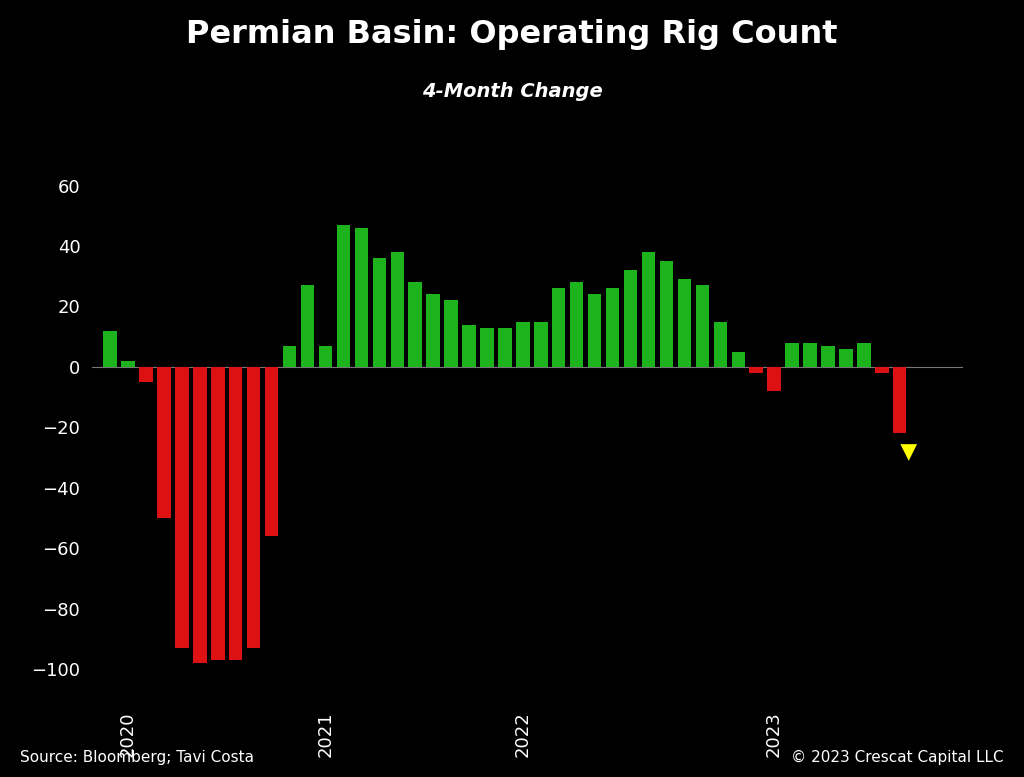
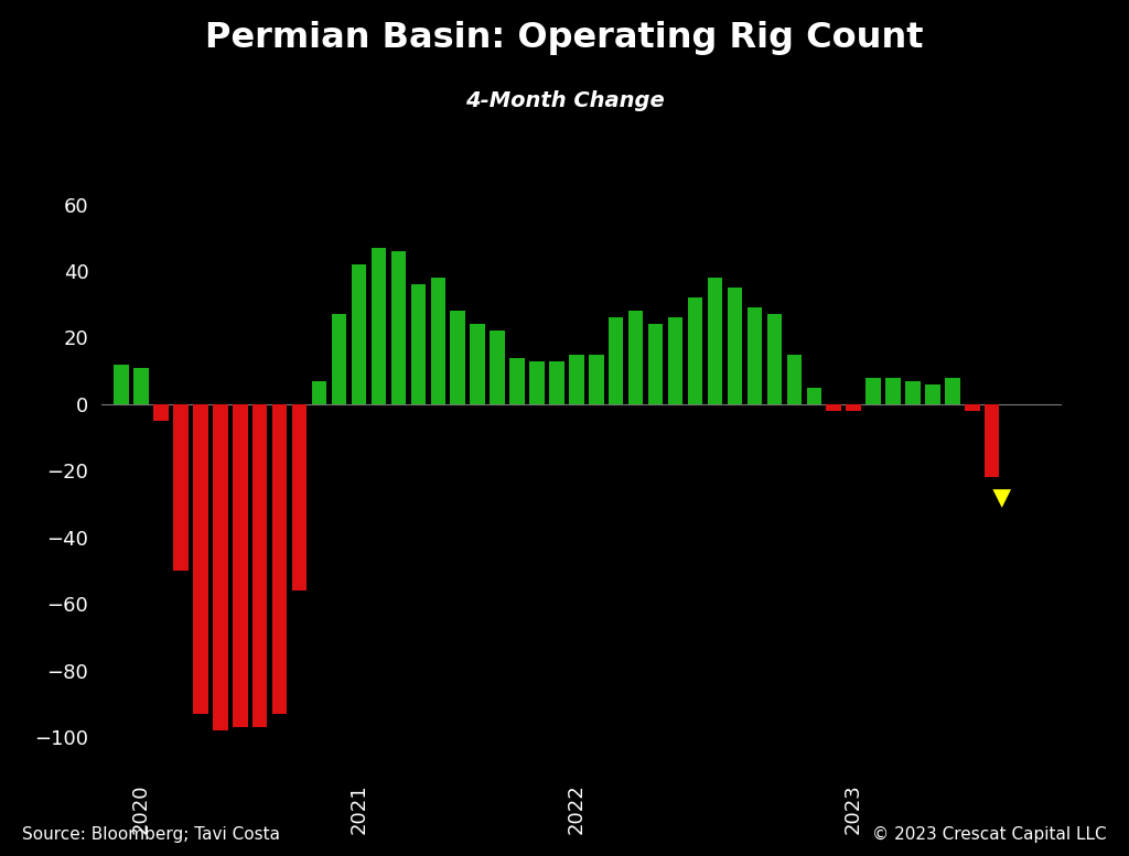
2020: 2 -> 11
2021: 7 -> 42
2023: -8 -> -2
